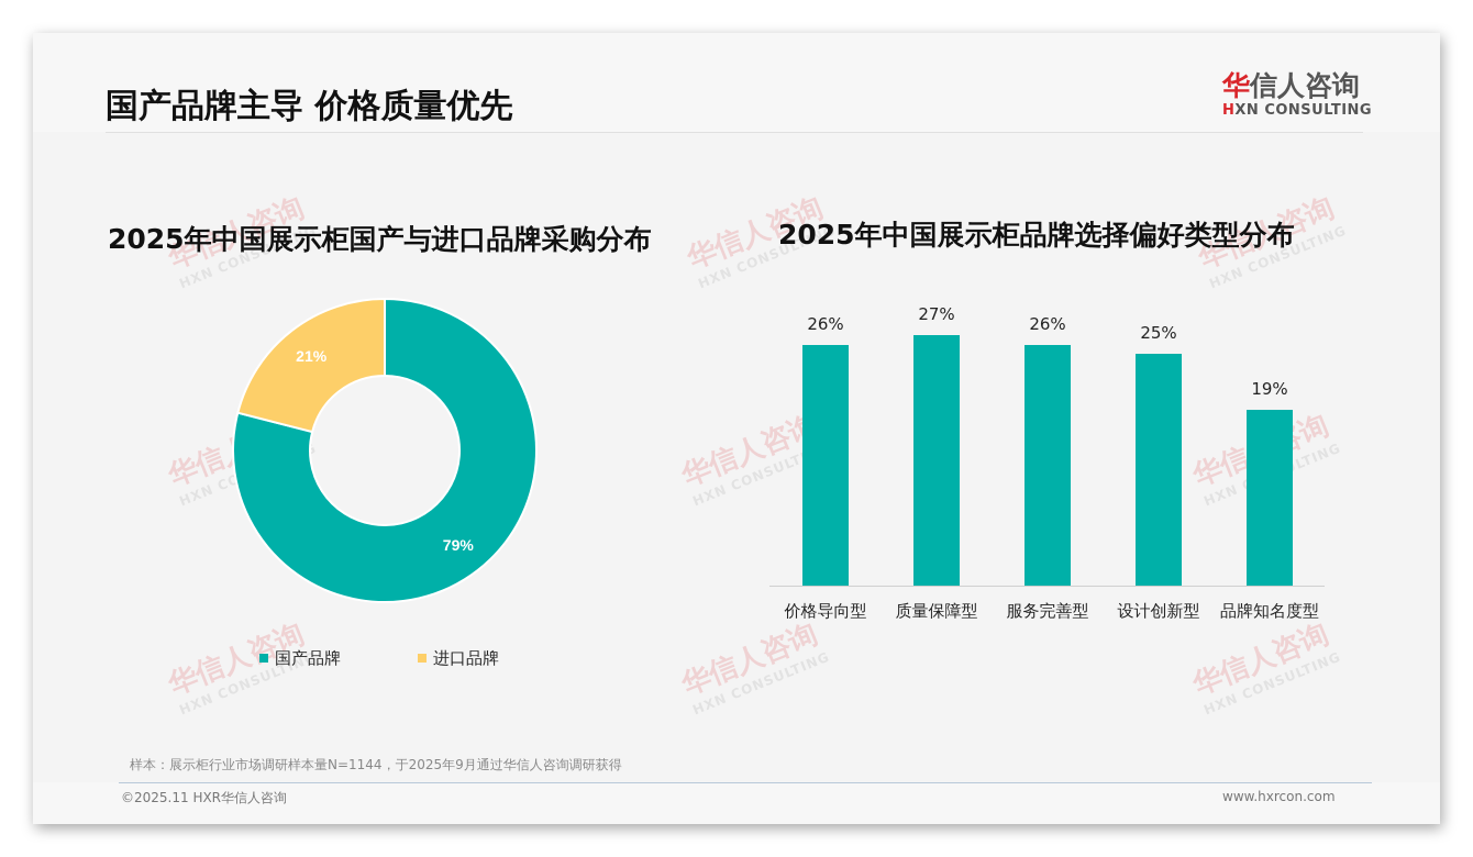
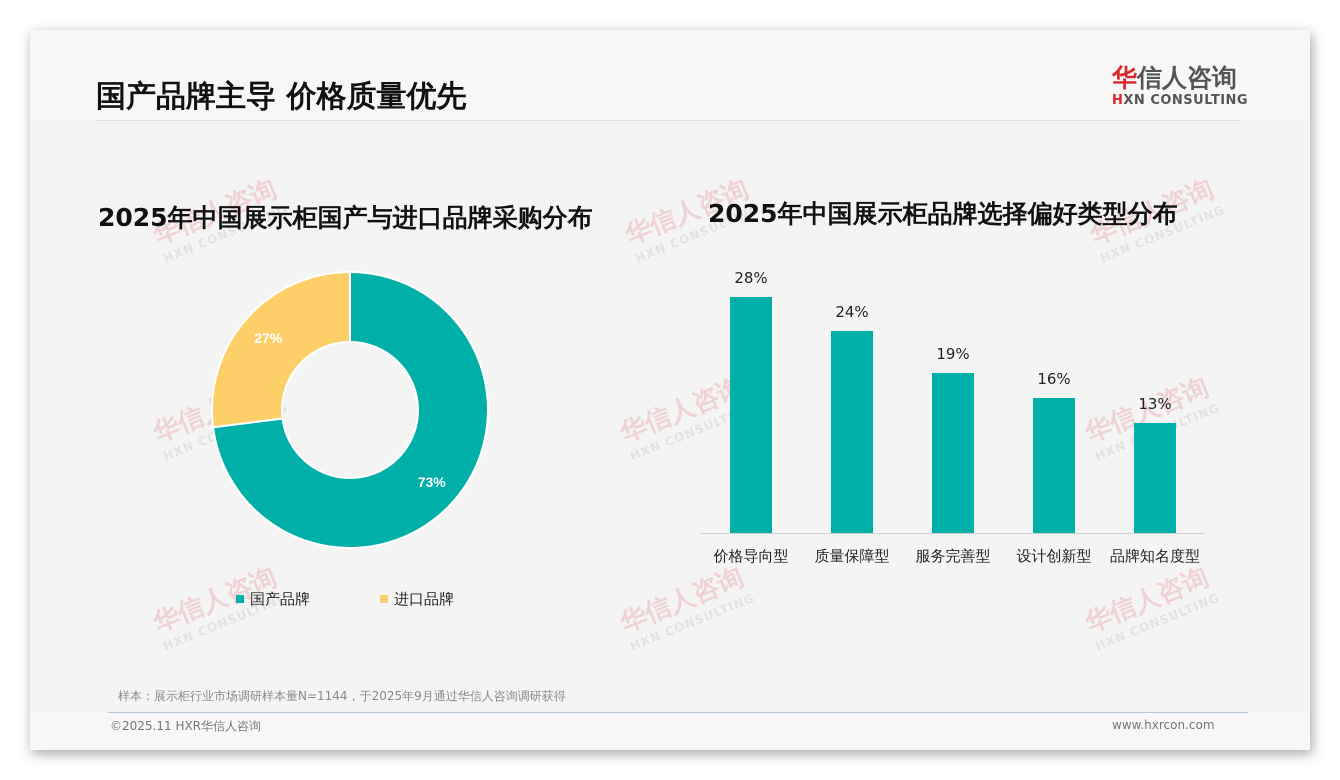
2025年中国展示柜国产与进口品牌采购分布/国产品牌: 79% -> 73%
2025年中国展示柜国产与进口品牌采购分布/进口品牌: 21% -> 27%
2025年中国展示柜品牌选择偏好类型分布/价格导向型: 26% -> 28%
2025年中国展示柜品牌选择偏好类型分布/质量保障型: 27% -> 24%
2025年中国展示柜品牌选择偏好类型分布/服务完善型: 26% -> 19%
2025年中国展示柜品牌选择偏好类型分布/设计创新型: 25% -> 16%
2025年中国展示柜品牌选择偏好类型分布/品牌知名度型: 19% -> 13%
